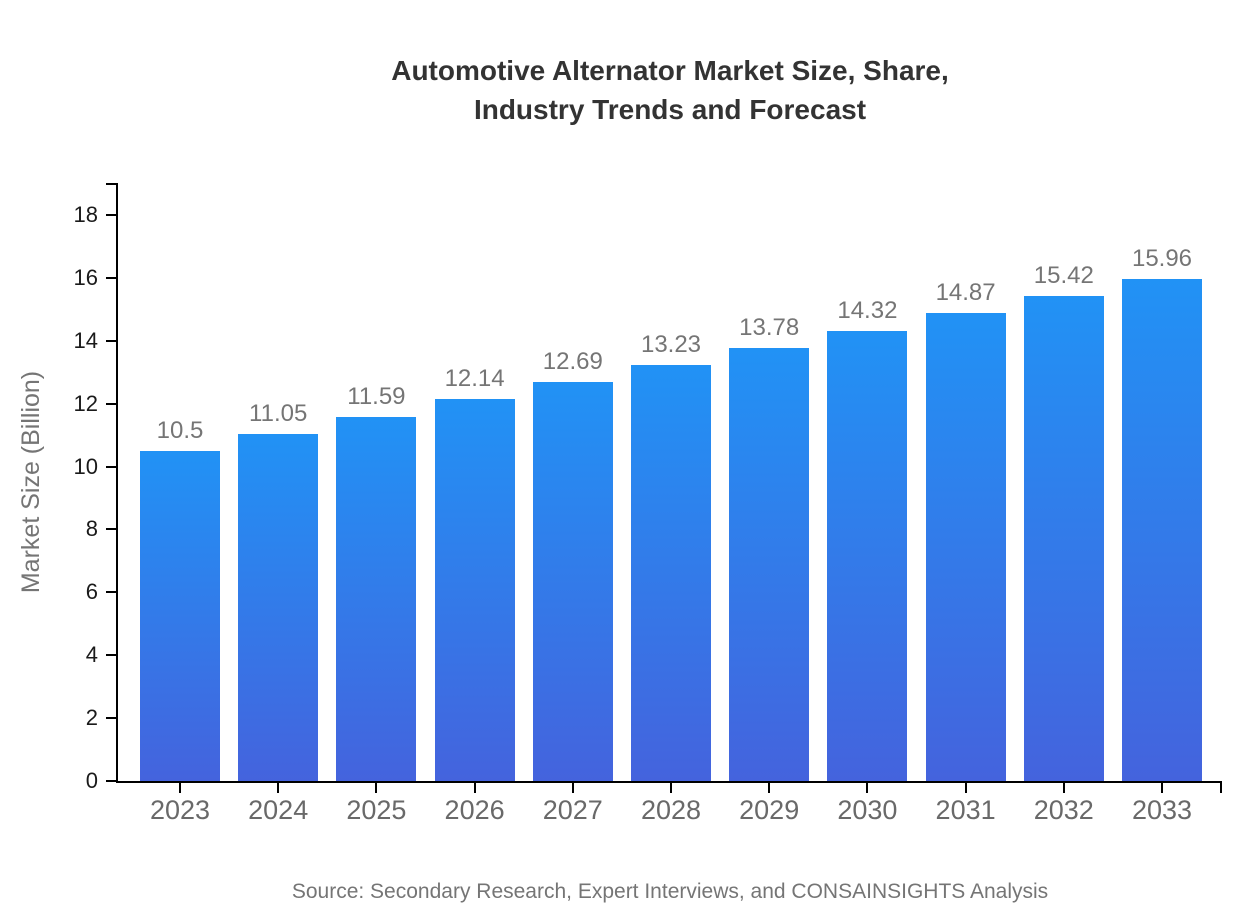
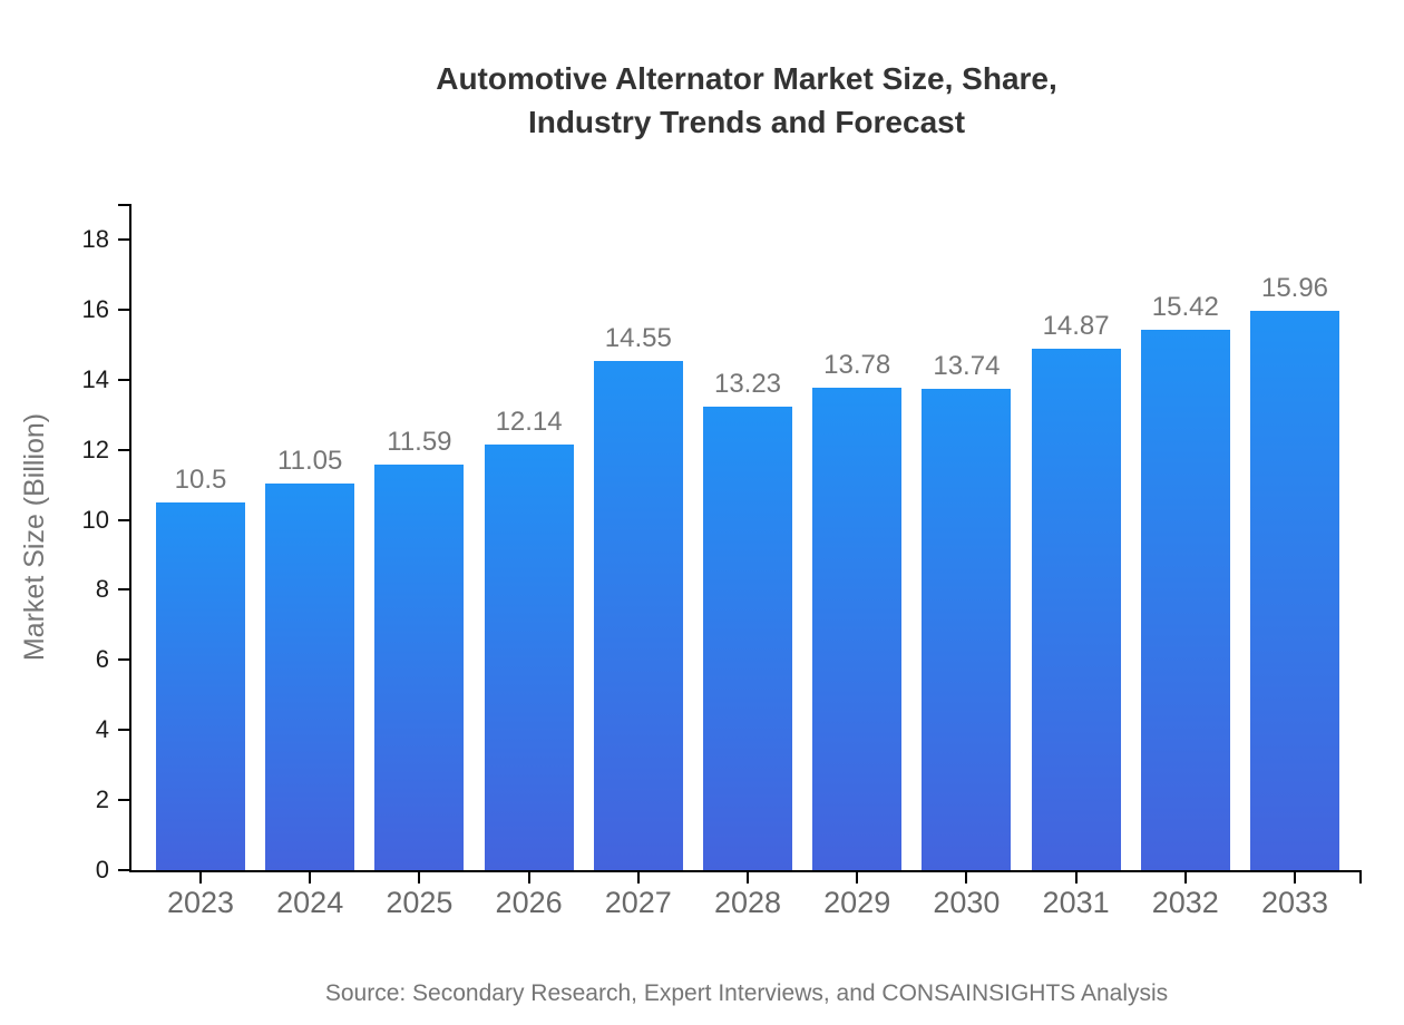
2027: 12.69 -> 14.55
2030: 14.32 -> 13.74
